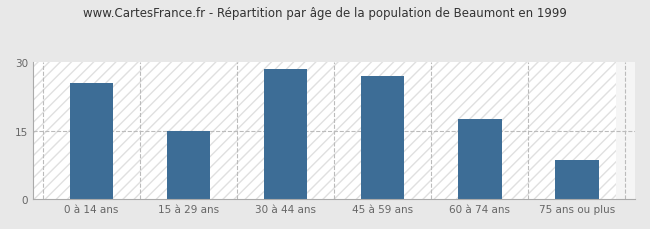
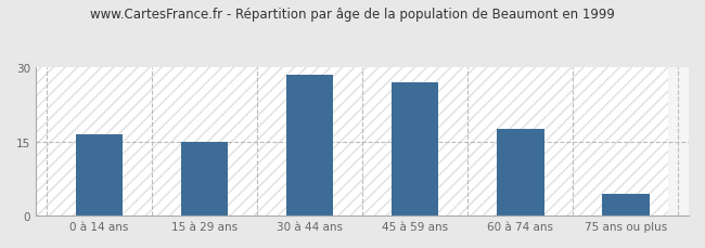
0 à 14 ans: 25.5 -> 16.5
75 ans ou plus: 8.5 -> 4.5
